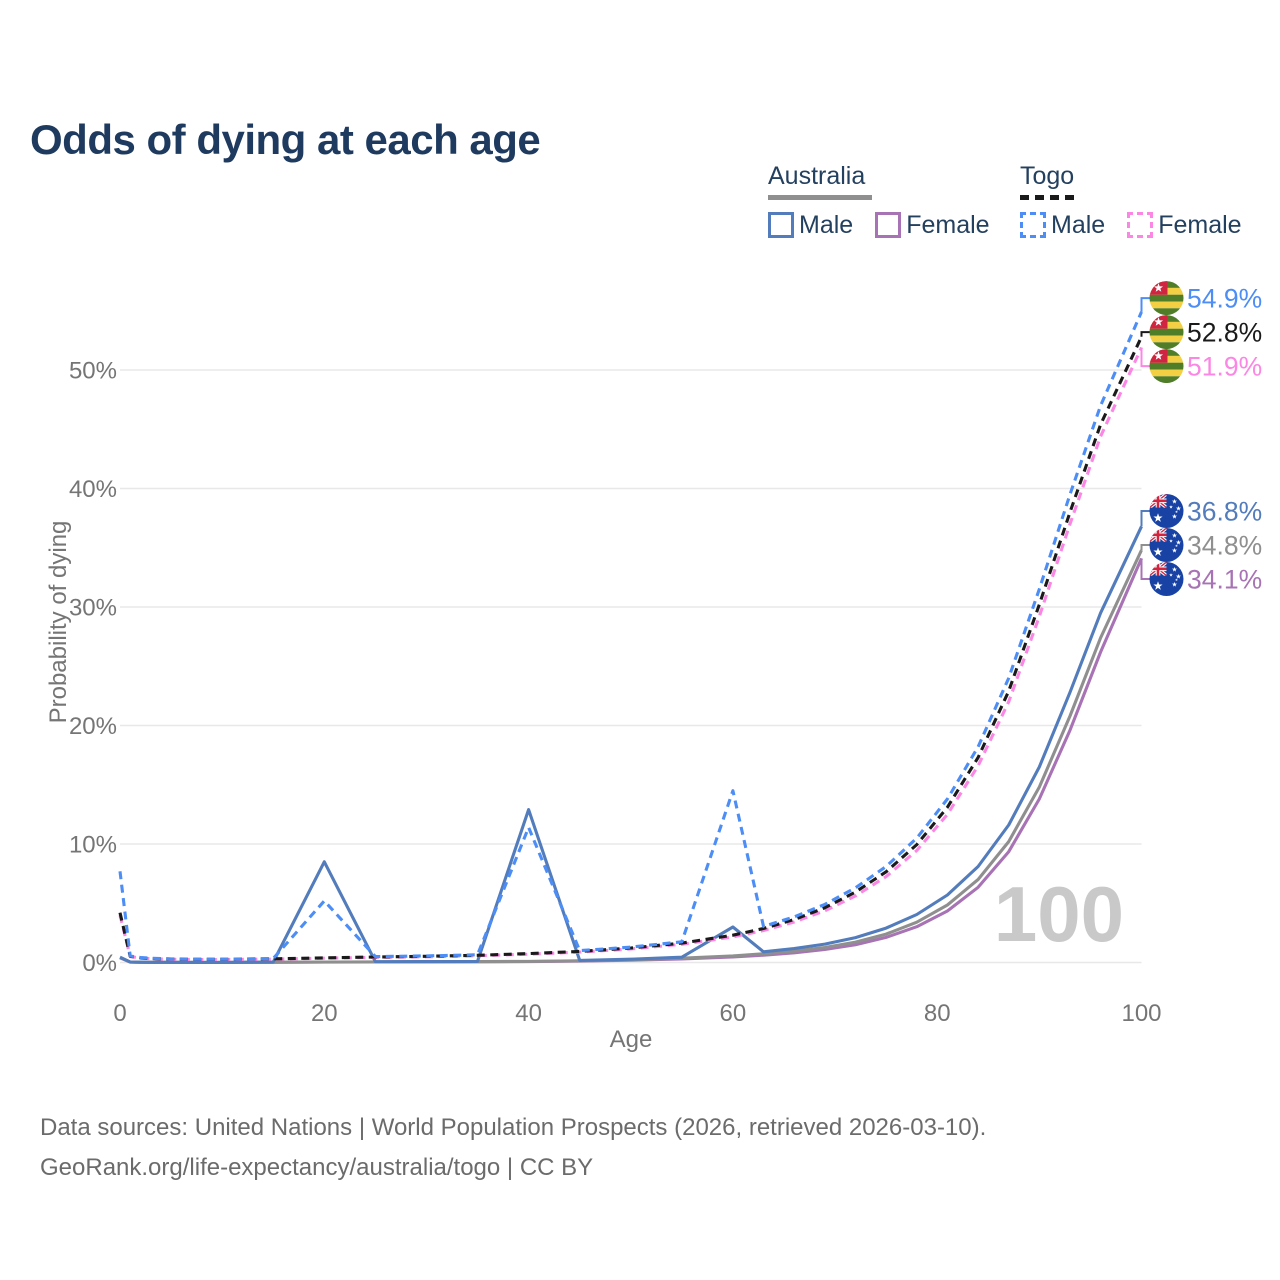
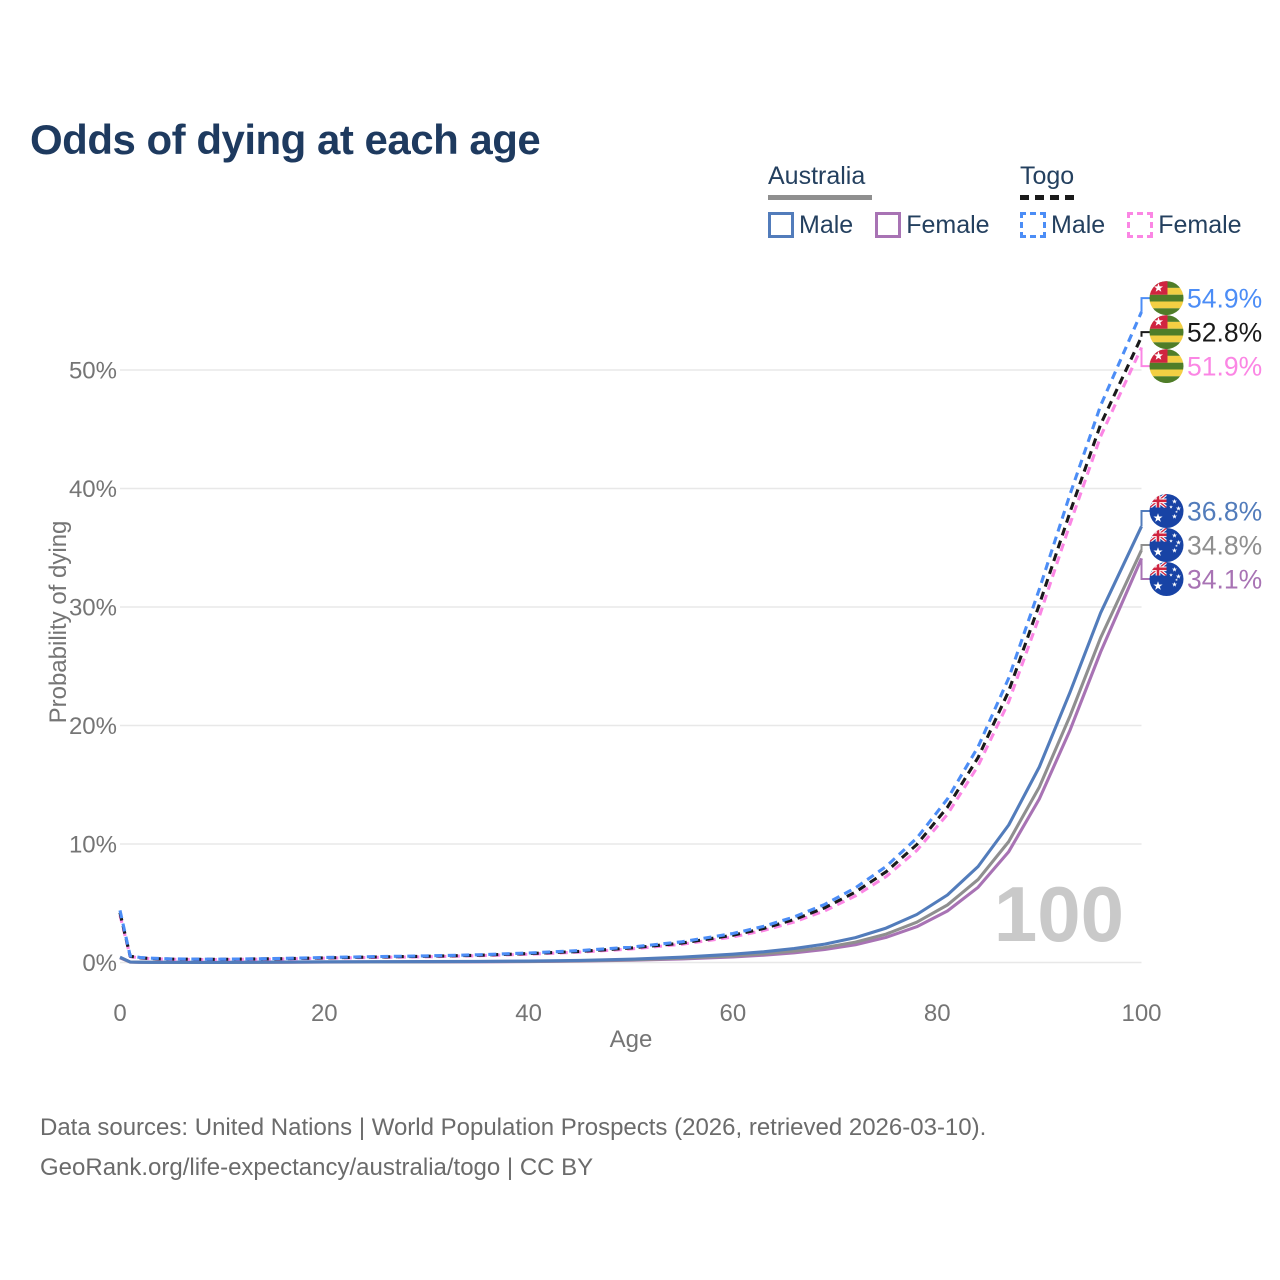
Togo Male/0: 7.7% -> 4.4%
Australia Male/20: 8.5% -> 0.1%
Togo Male/20: 5.2% -> 0.4%
Australia Male/40: 12.9% -> 0.1%
Togo Male/40: 11.4% -> 0.8%
Australia Male/60: 3.0% -> 0.7%
Togo Male/60: 14.5% -> 2.5%
